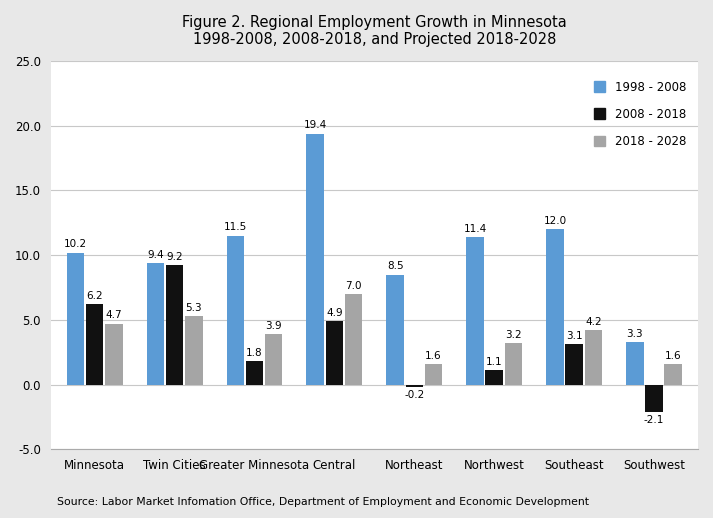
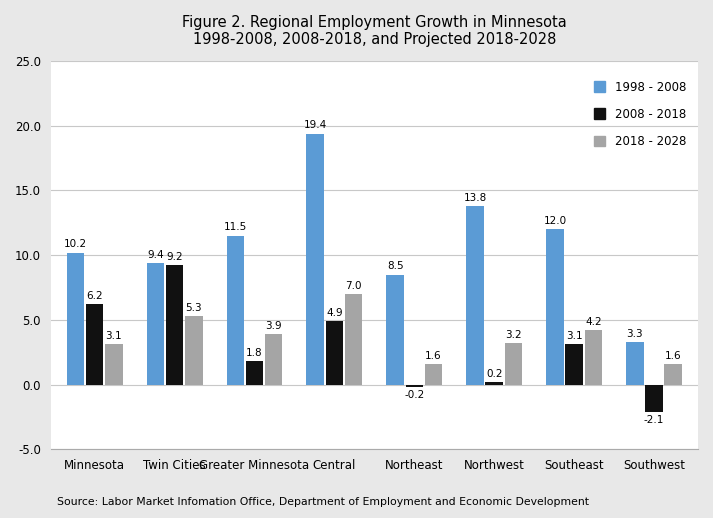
2018 - 2028/Minnesota: 4.7 -> 3.1
1998 - 2008/Northwest: 11.4 -> 13.8
2008 - 2018/Northwest: 1.1 -> 0.2
